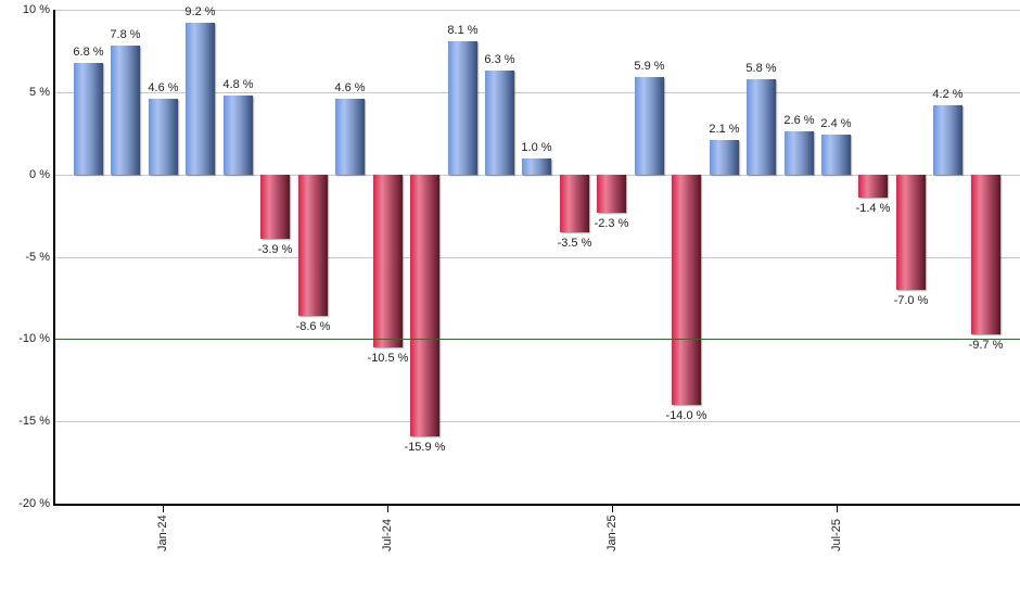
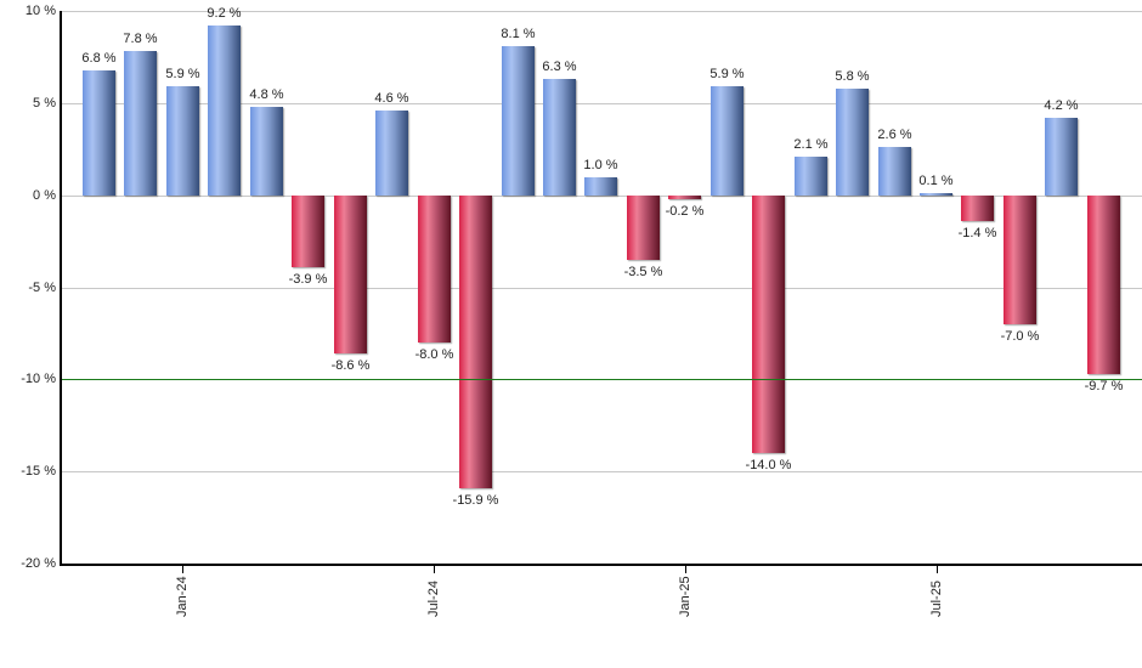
Jan-24: 4.6 -> 5.9
Jul-24: -10.5 -> -8.0
Jan-25: -2.3 -> -0.2
Jul-25: 2.4 -> 0.1
